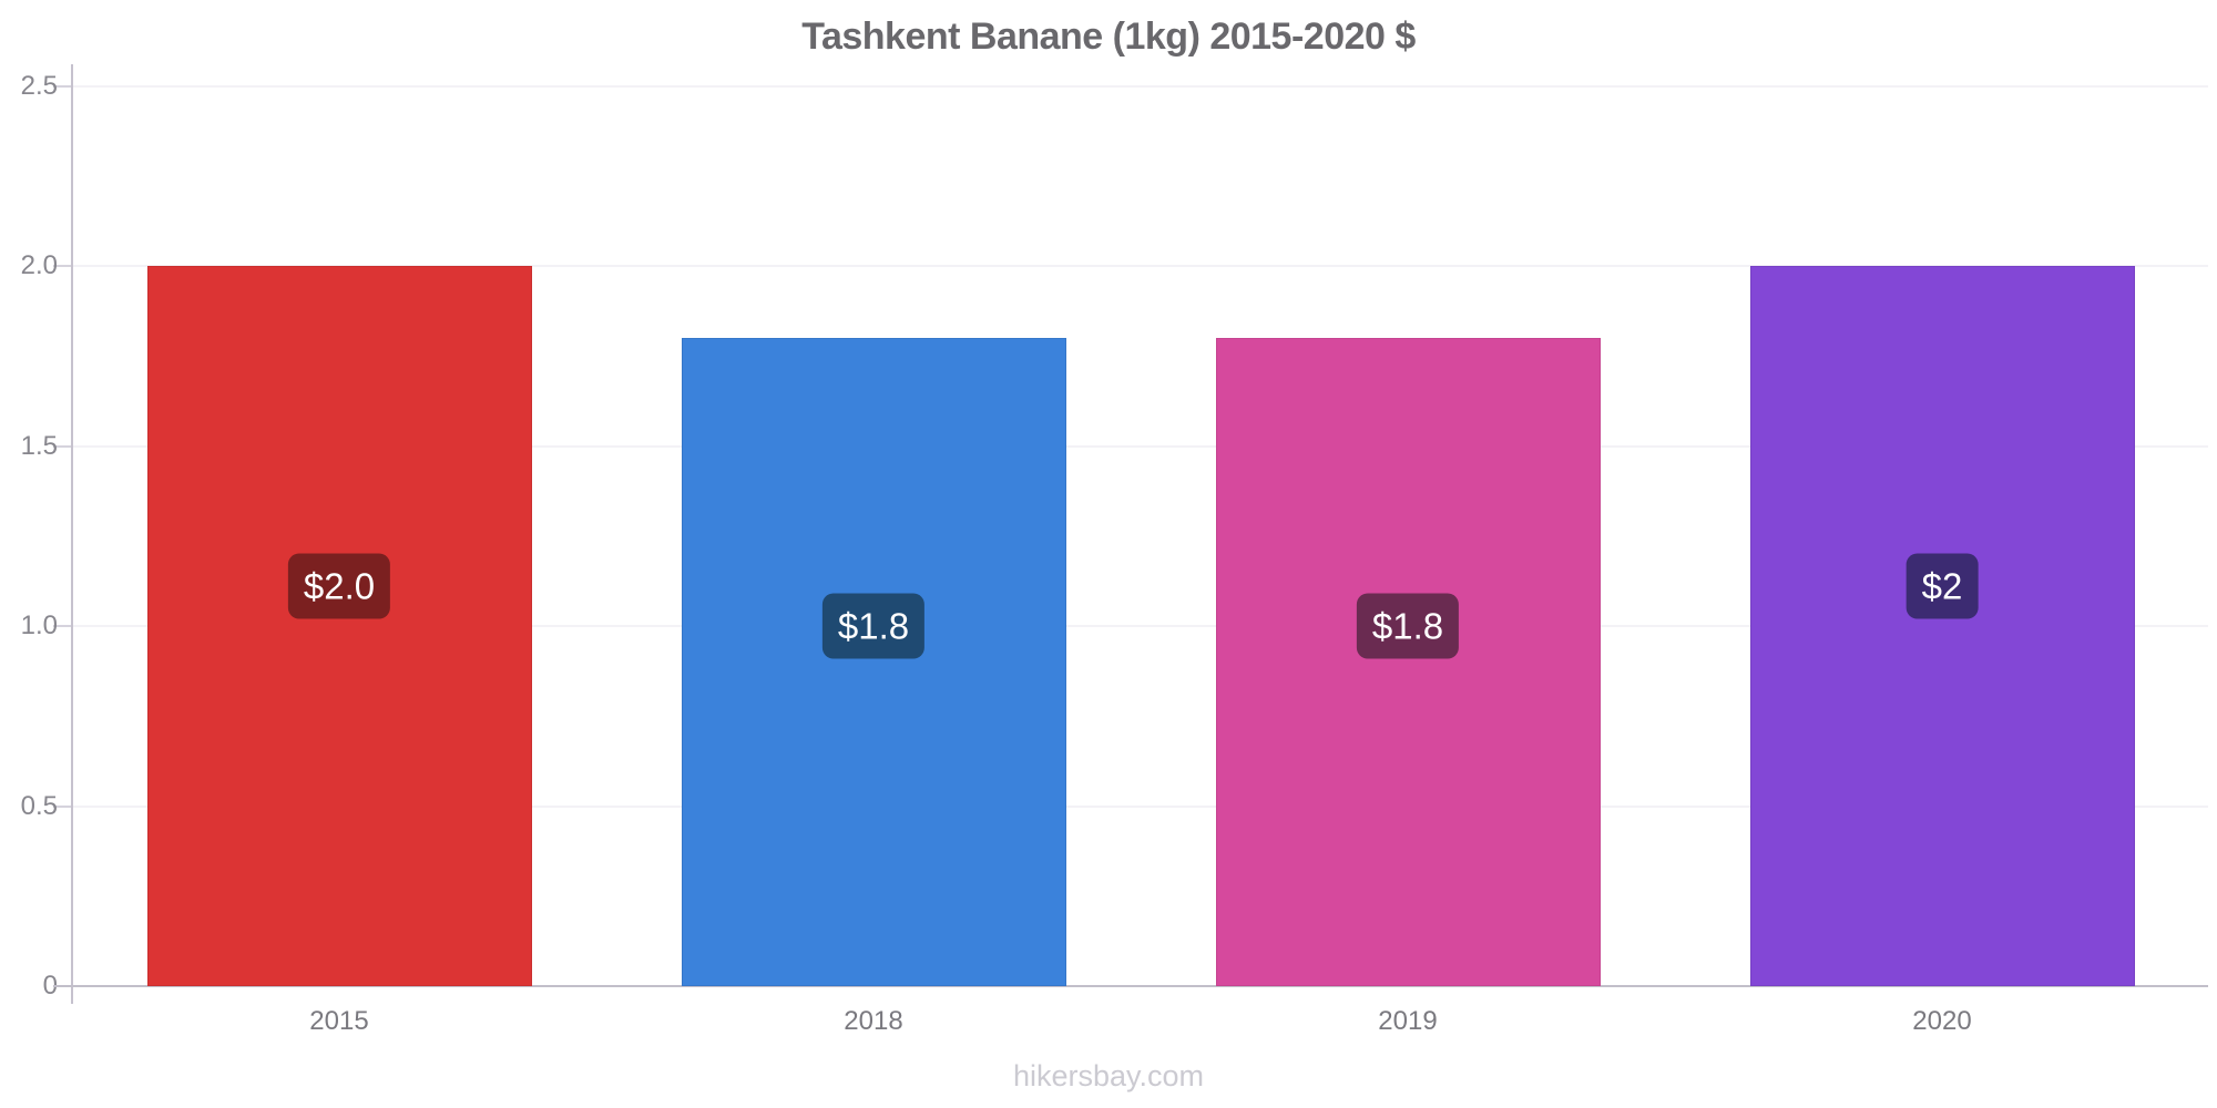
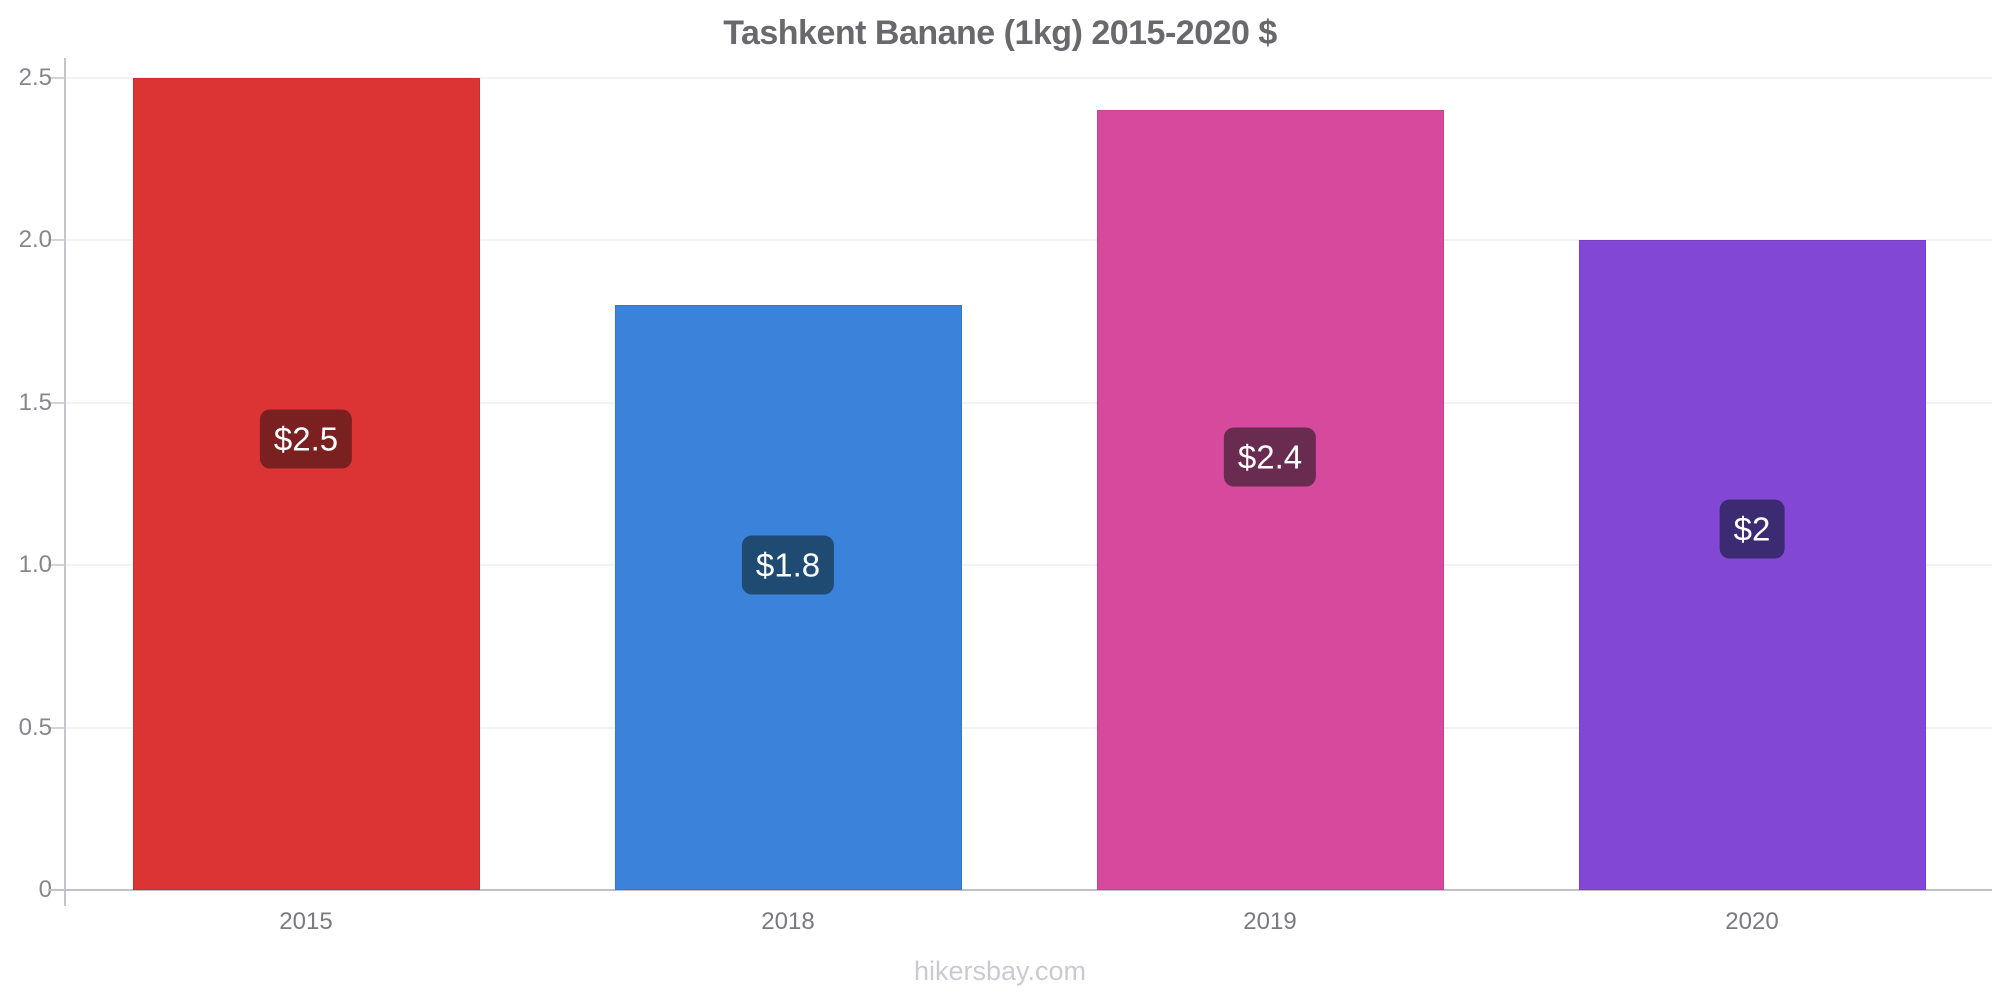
2015: $2.0 -> $2.5
2019: $1.8 -> $2.4
